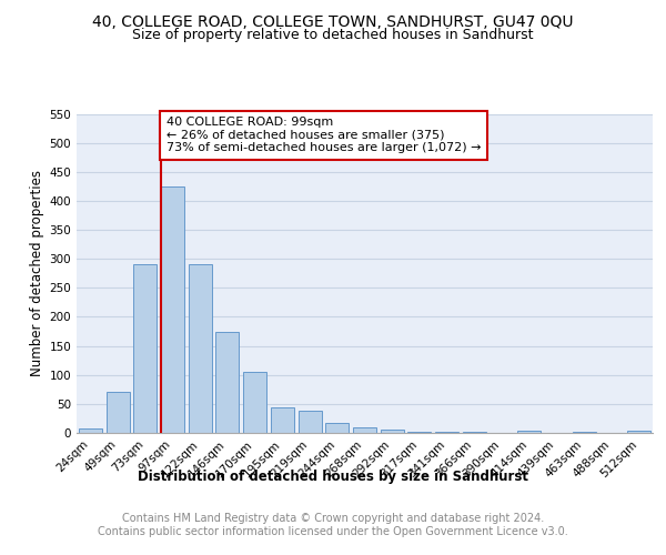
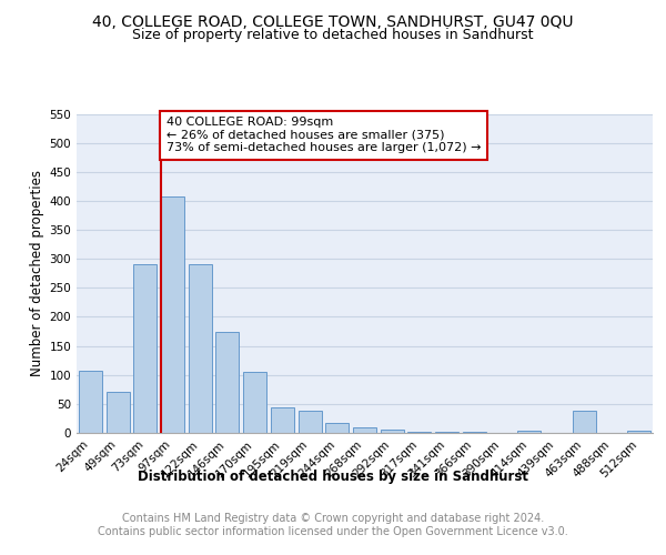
24sqm: 8 -> 108
97sqm: 425 -> 408
463sqm: 1 -> 38
